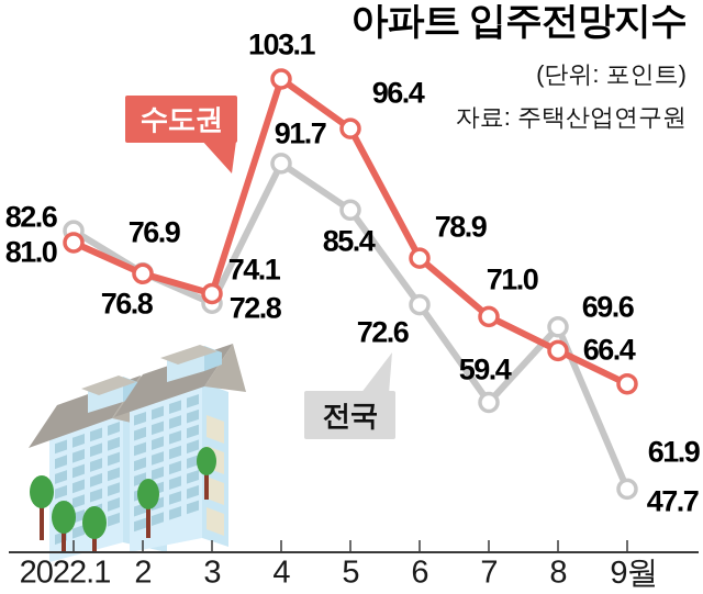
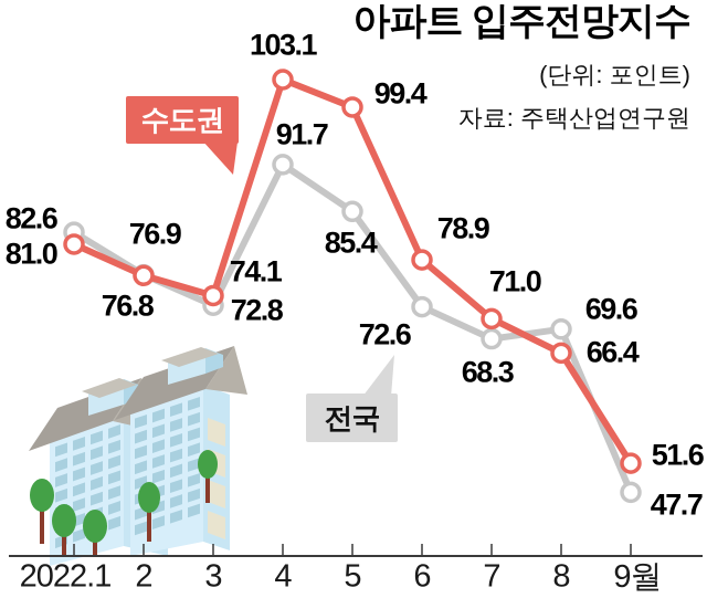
수도권/5: 96.4 -> 99.4
전국/7: 59.4 -> 68.3
수도권/9월: 61.9 -> 51.6
